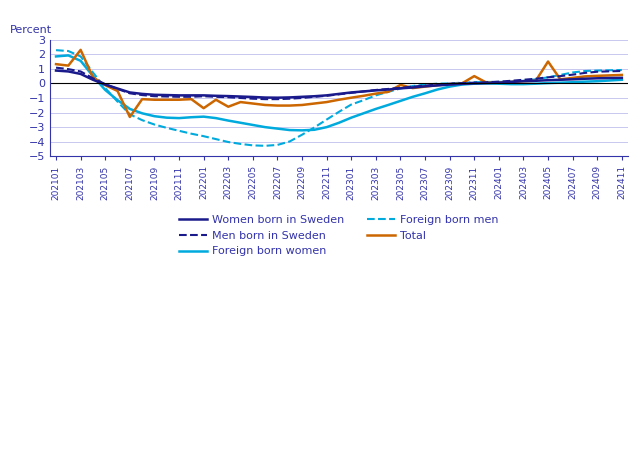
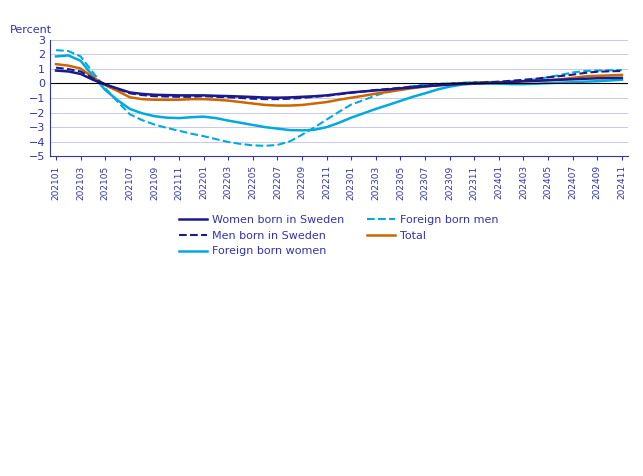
Total/202103: 2.3 -> 1.0
Total/202107: -2.3 -> -0.9
Total/202201: -1.7 -> -1.1
Total/202203: -1.6 -> -1.2
Total/202305: -0.1 -> -0.5
Total/202311: 0.5 -> 0.0
Total/202405: 1.5 -> 0.2
